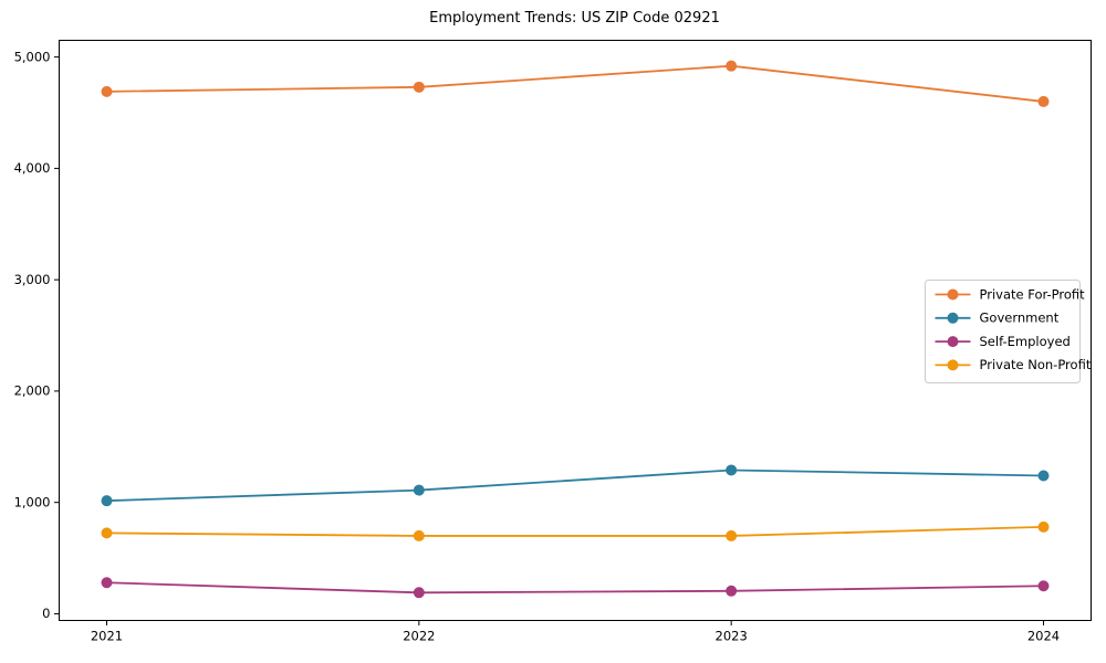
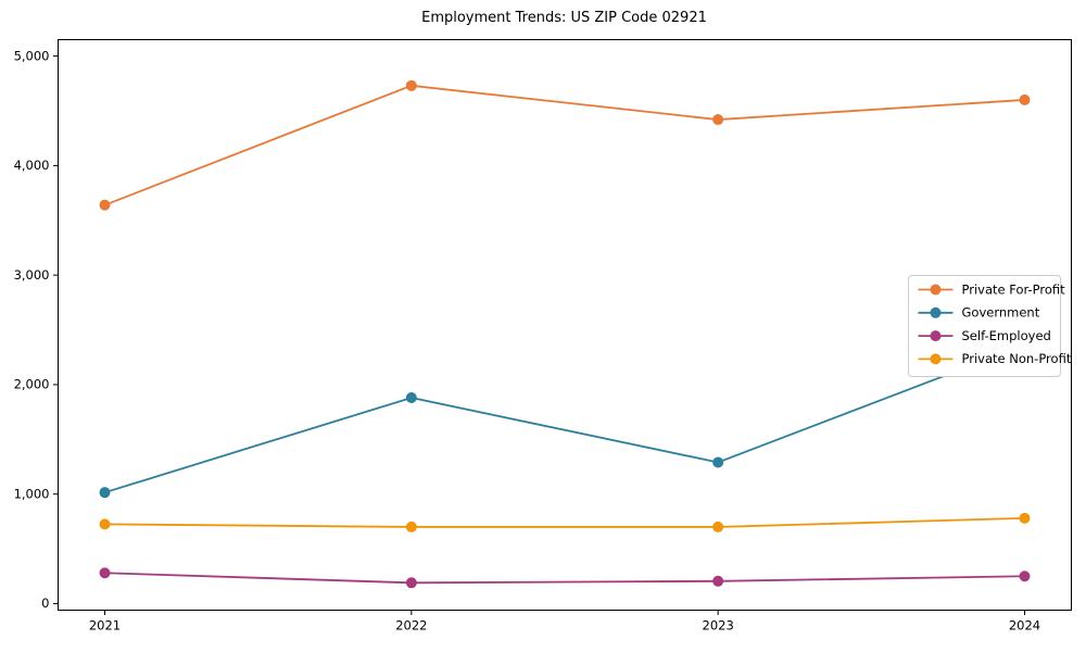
Private For-Profit/2021: 4690 -> 3640
Government/2022: 1110 -> 1880
Private For-Profit/2023: 4920 -> 4420
Government/2024: 1240 -> 2360
